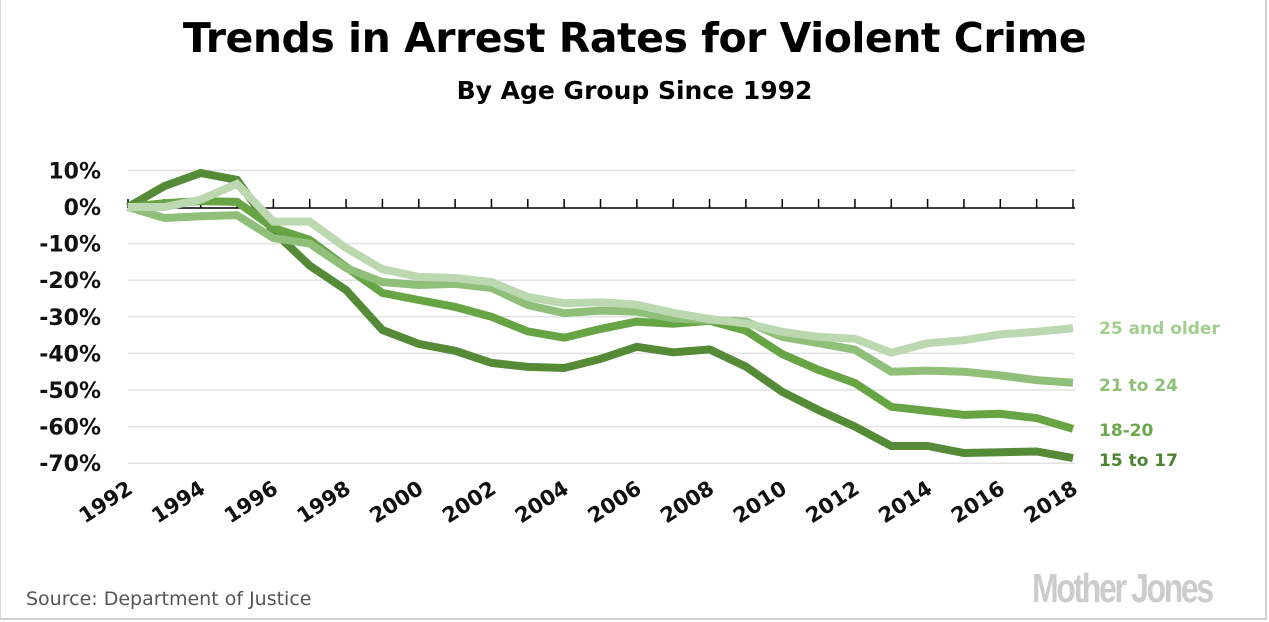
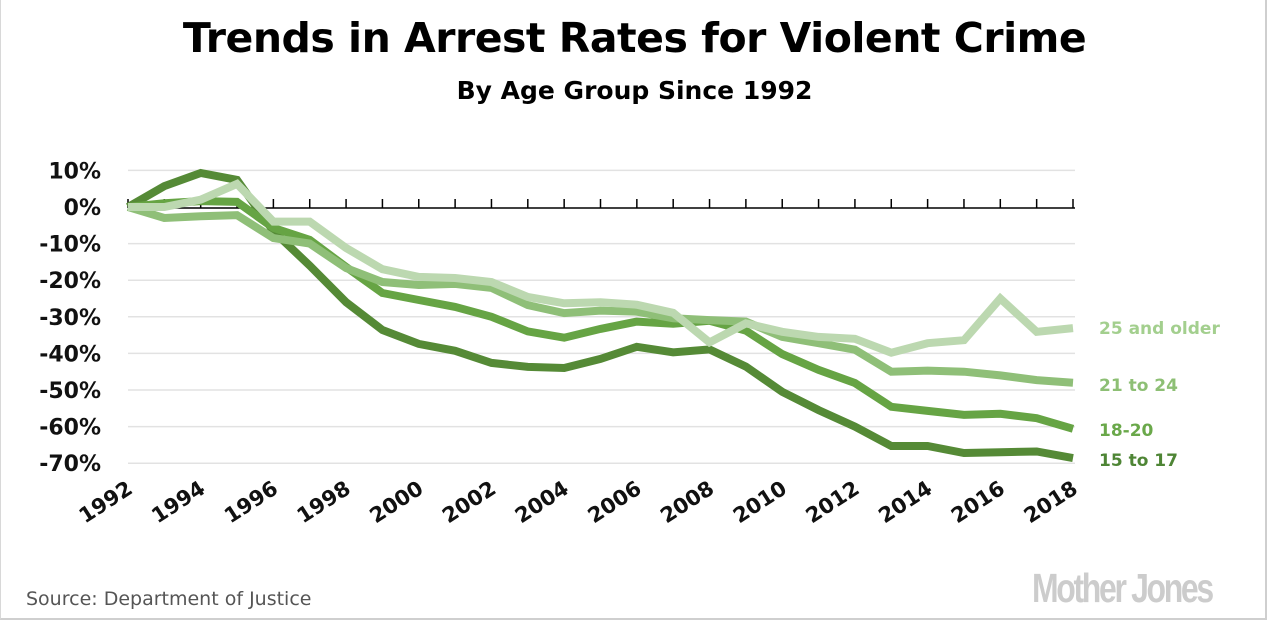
15 to 17/1998: -23% -> -26%
25 and older/2008: -31% -> -37%
25 and older/2016: -35% -> -25%
